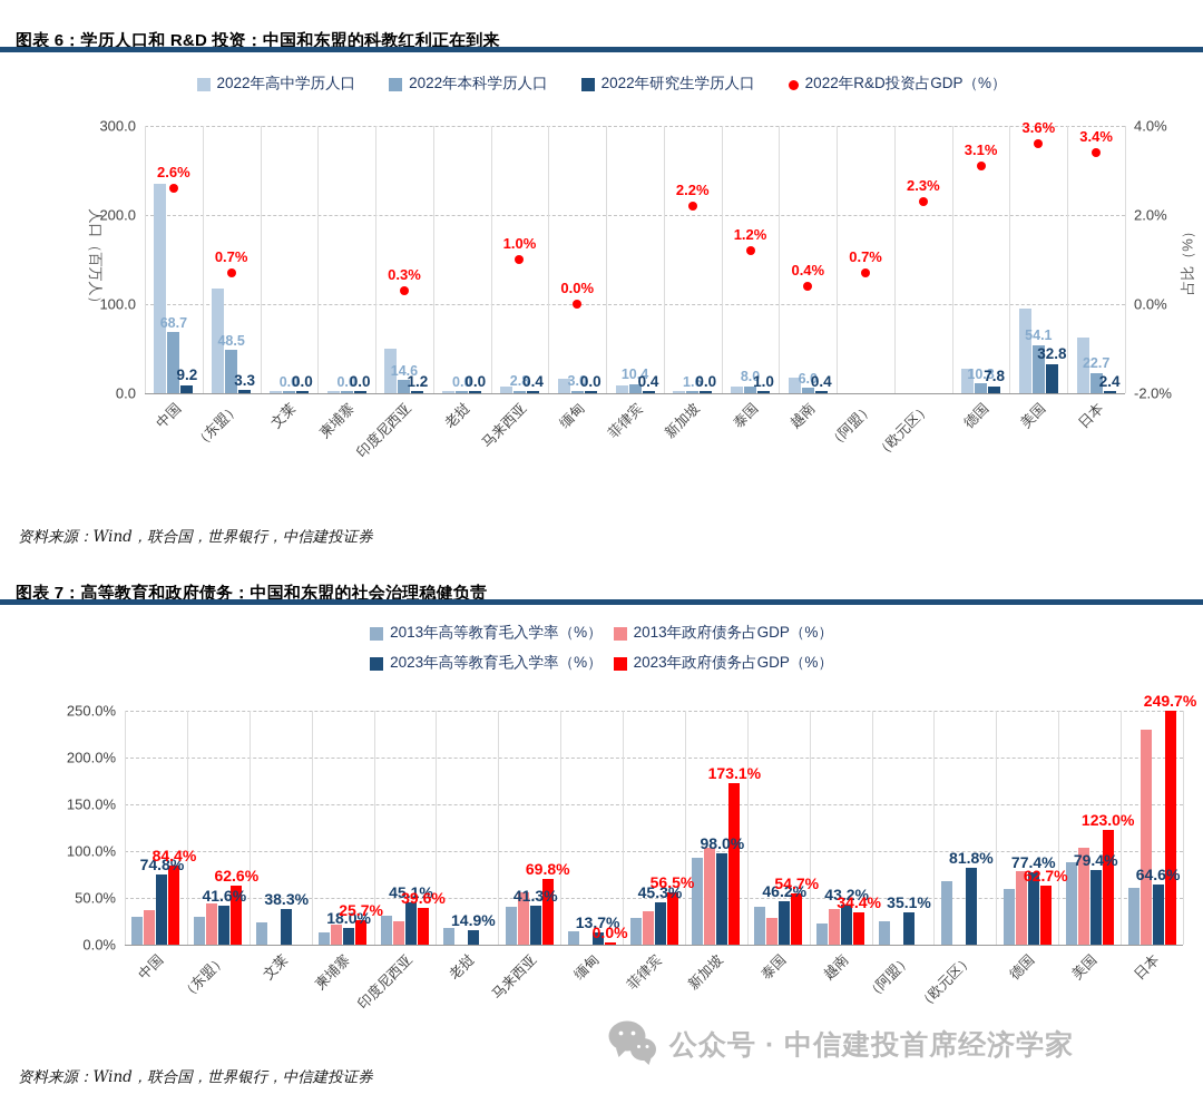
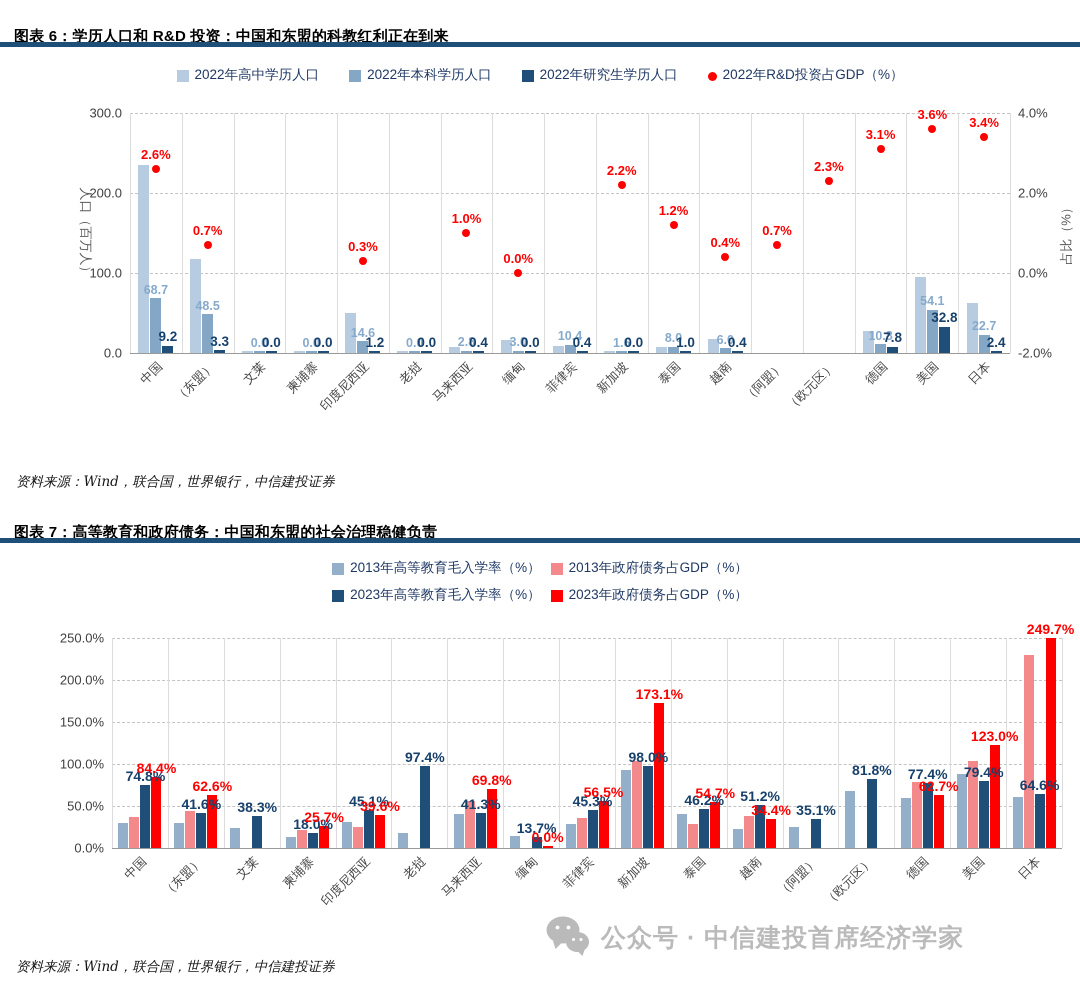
图表 7：高等教育和政府债务：中国和东盟的社会治理稳健负责/2023年高等教育毛入学率（%）/老挝: 14.9% -> 97.4%
图表 7：高等教育和政府债务：中国和东盟的社会治理稳健负责/2023年高等教育毛入学率（%）/越南: 43.2% -> 51.2%
